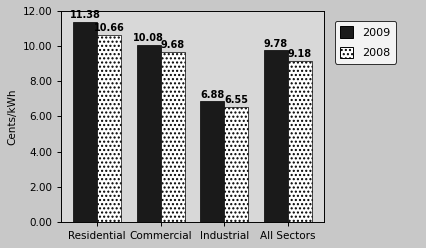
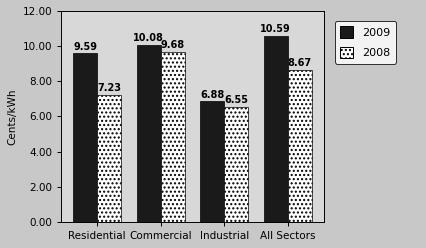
2009/Residential: 11.38 -> 9.59
2008/Residential: 10.66 -> 7.23
2009/All Sectors: 9.78 -> 10.59
2008/All Sectors: 9.18 -> 8.67
